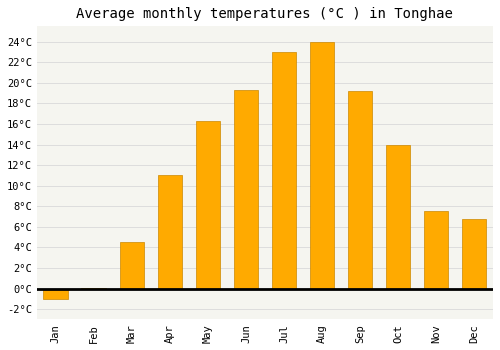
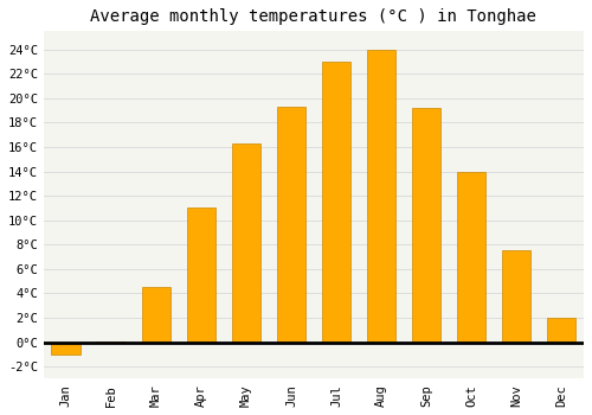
Dec: 6.8°C -> 2.0°C
